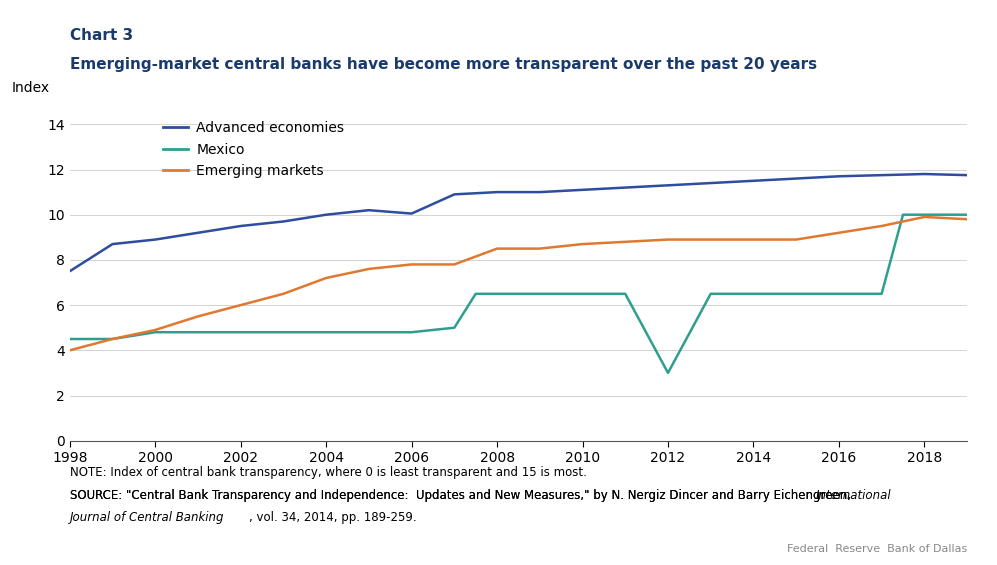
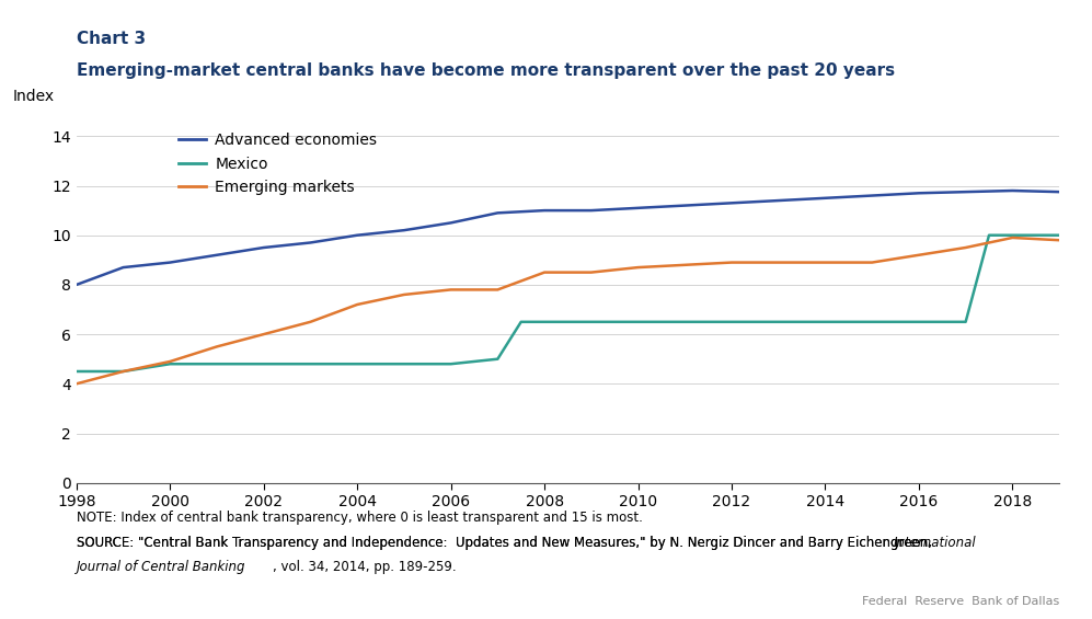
Advanced economies/1998: 7.50 -> 8.00
Advanced economies/2006: 10.05 -> 10.50
Mexico/2012: 3.0 -> 6.5
